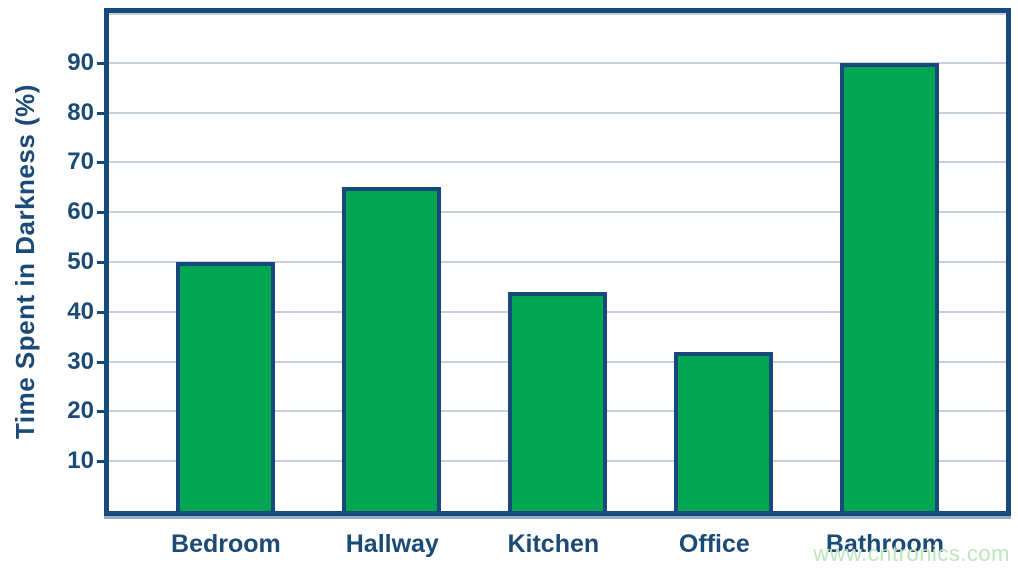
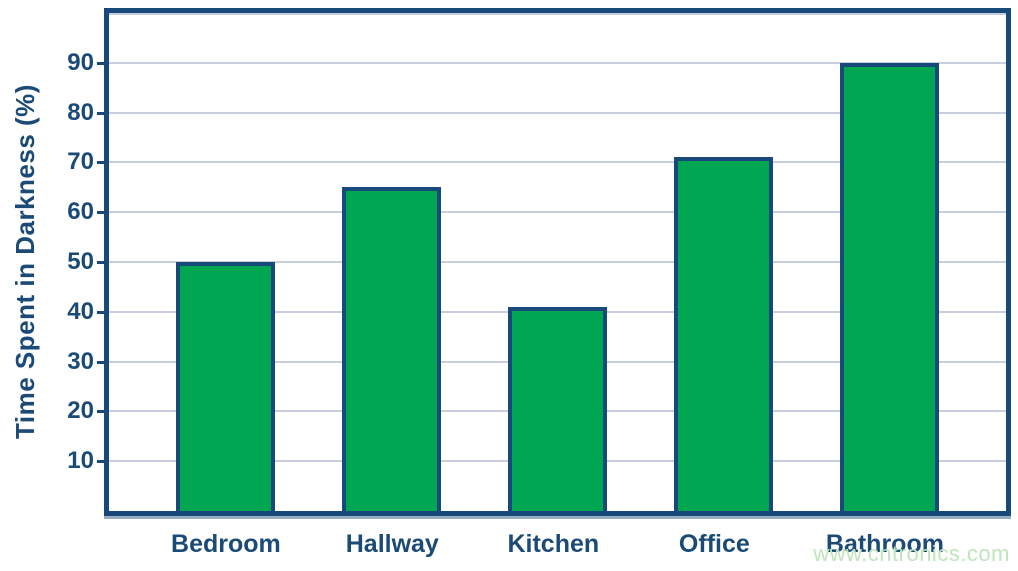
Kitchen: 44 -> 41
Office: 32 -> 71
